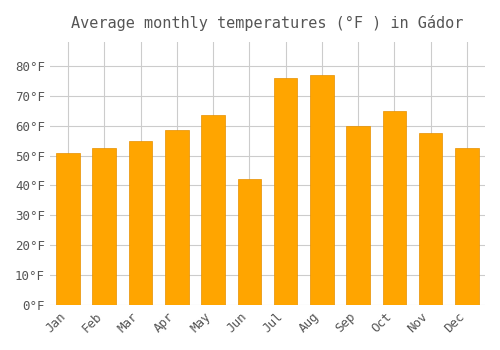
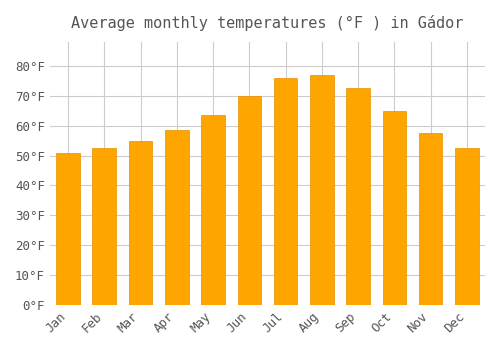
Jun: 42.0°F -> 70.0°F
Sep: 60.0°F -> 72.5°F
